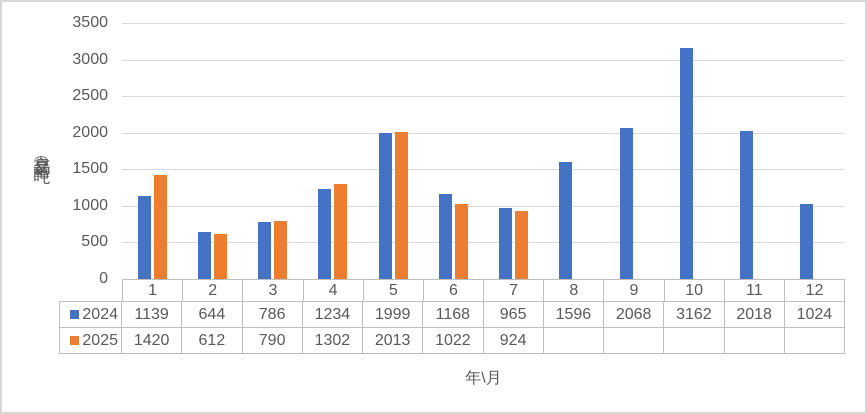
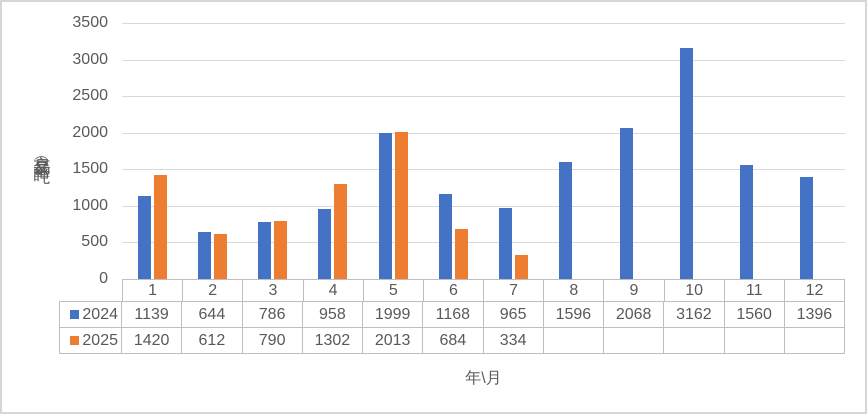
2024/4: 1234 -> 958
2025/6: 1022 -> 684
2025/7: 924 -> 334
2024/11: 2018 -> 1560
2024/12: 1024 -> 1396
